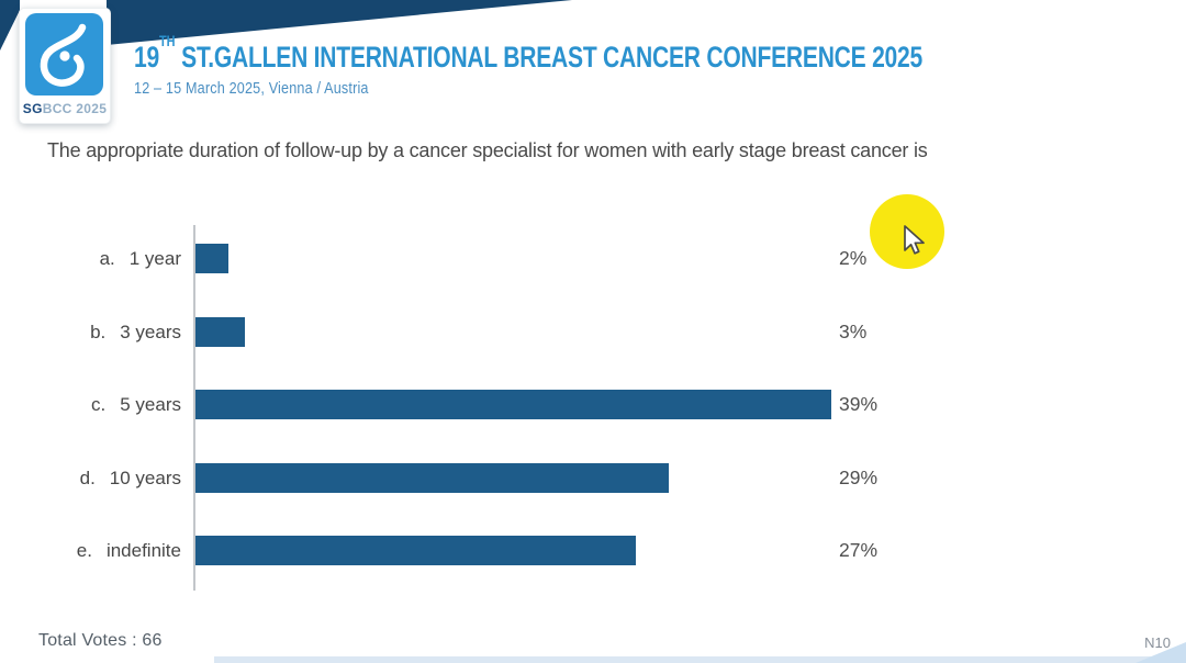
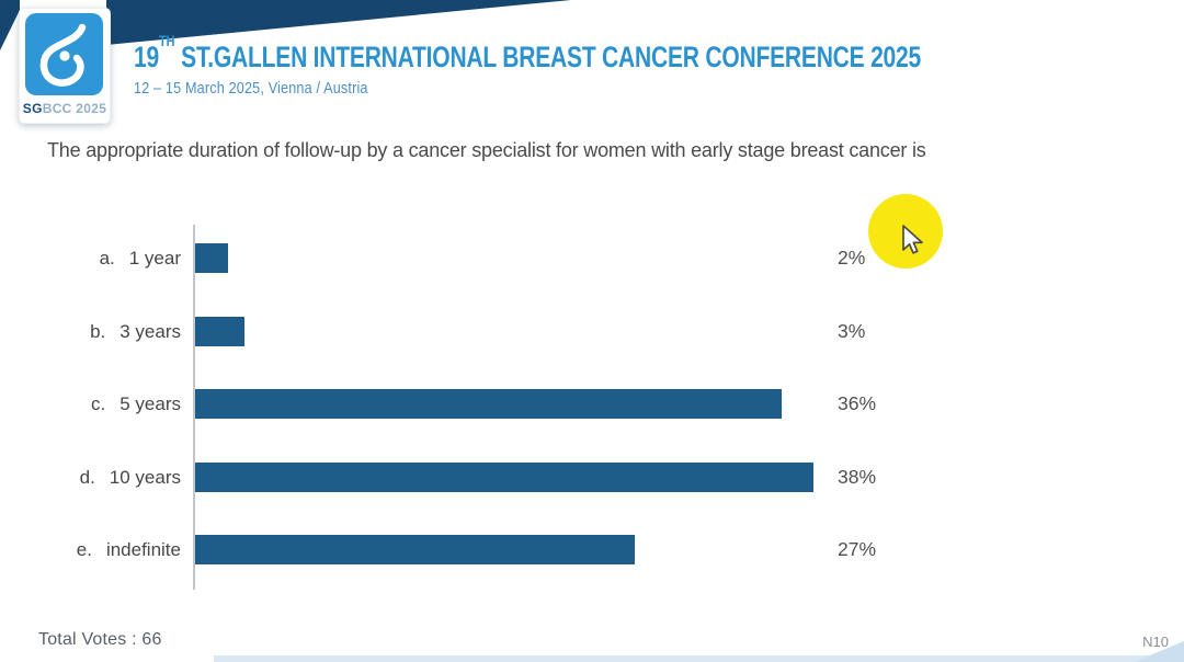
5 years: 39% -> 36%
10 years: 29% -> 38%
